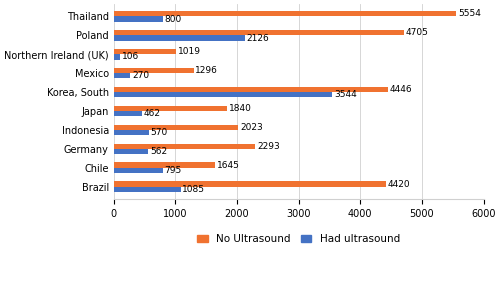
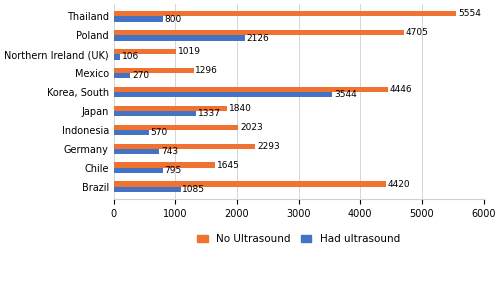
Had ultrasound/Japan: 462 -> 1337
Had ultrasound/Germany: 562 -> 743
